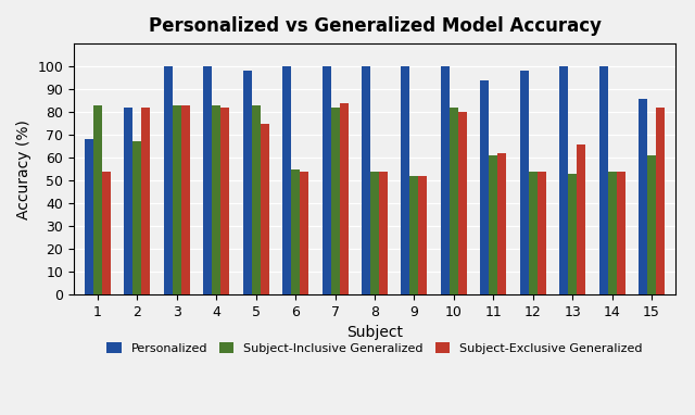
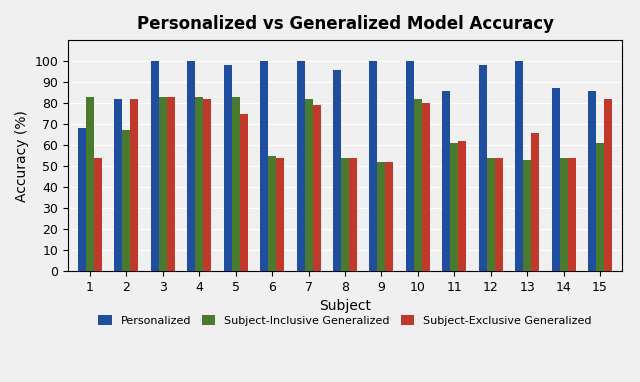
Subject-Exclusive Generalized/7: 84 -> 79
Personalized/8: 100 -> 96
Personalized/11: 94 -> 86
Personalized/14: 100 -> 87
